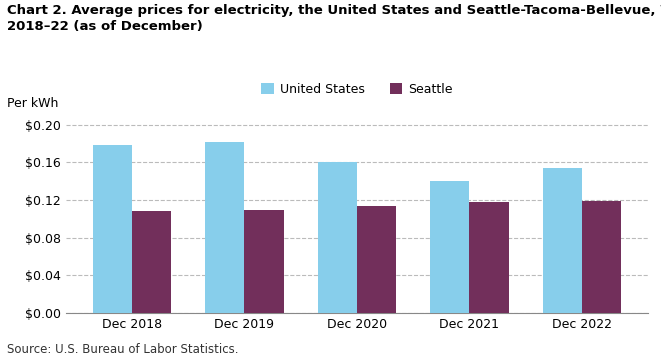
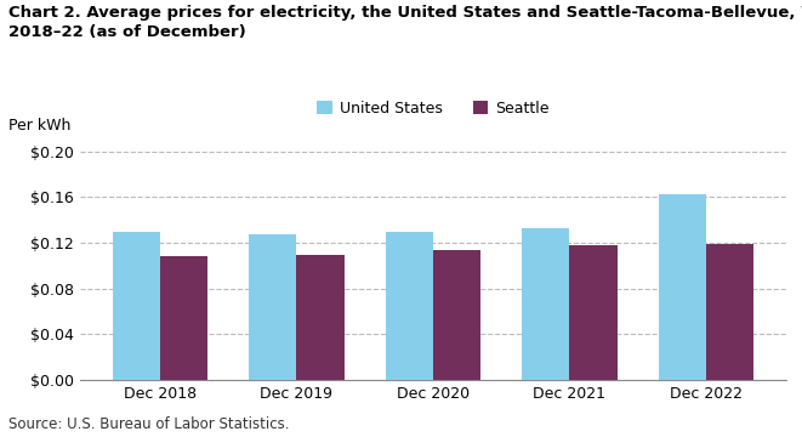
United States/Dec 2018: $0.178 -> $0.130
United States/Dec 2019: $0.182 -> $0.128
United States/Dec 2020: $0.160 -> $0.130
United States/Dec 2021: $0.140 -> $0.133
United States/Dec 2022: $0.154 -> $0.163
